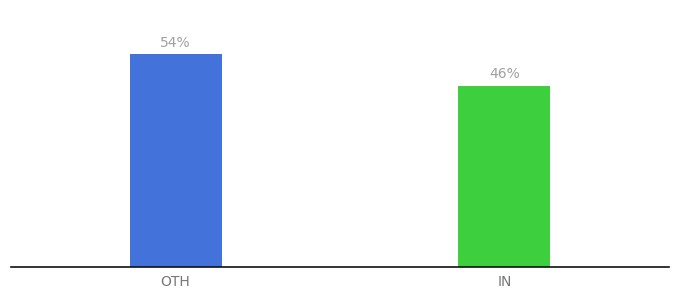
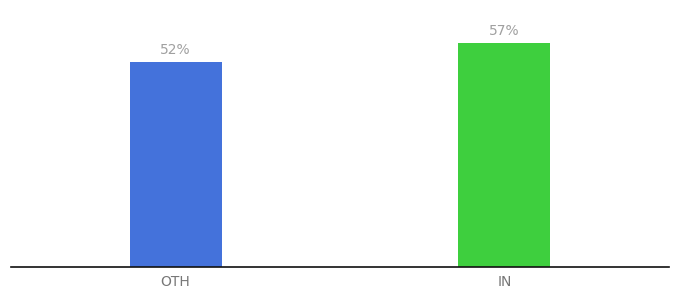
OTH: 54% -> 52%
IN: 46% -> 57%
